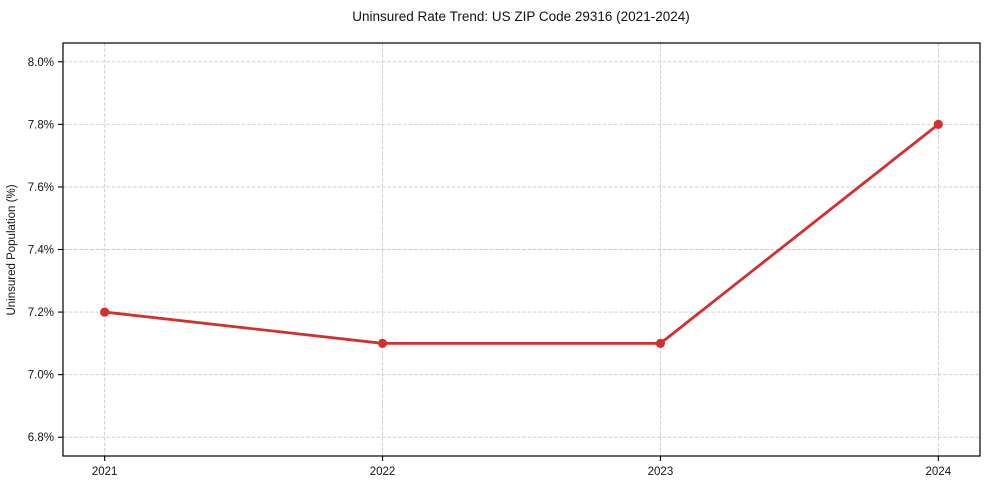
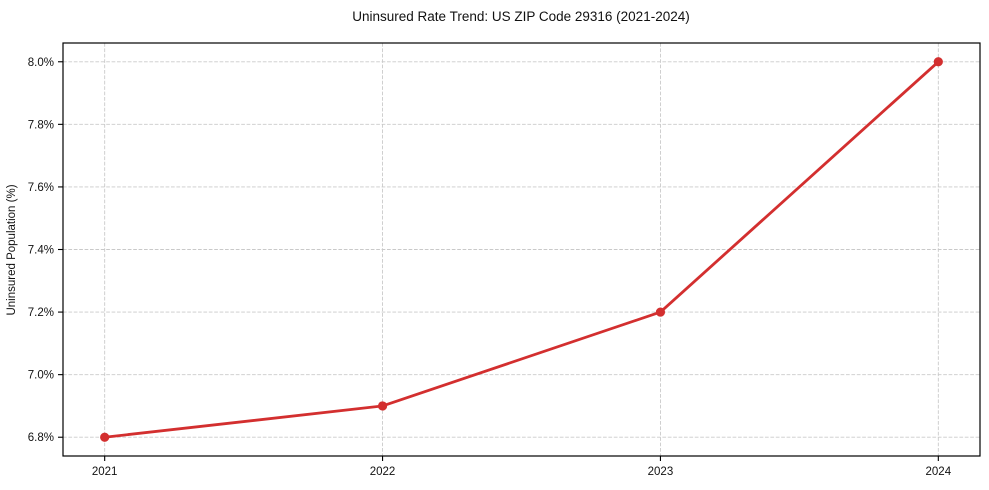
2021: 7.2% -> 6.8%
2022: 7.1% -> 6.9%
2023: 7.1% -> 7.2%
2024: 7.8% -> 8.0%
